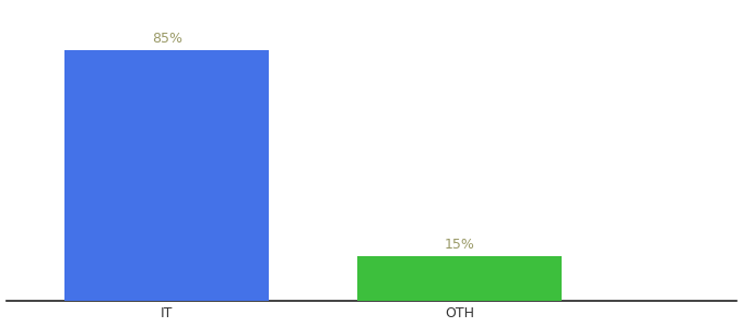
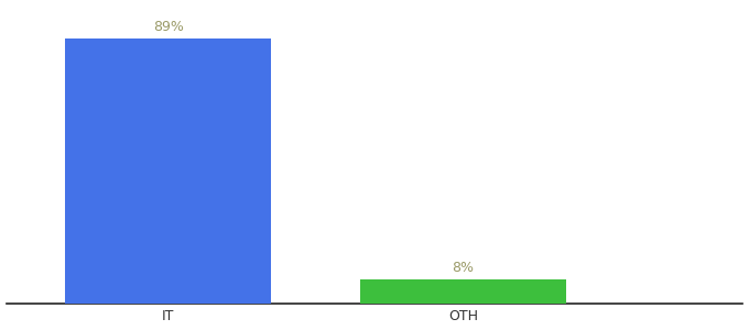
IT: 85% -> 89%
OTH: 15% -> 8%
